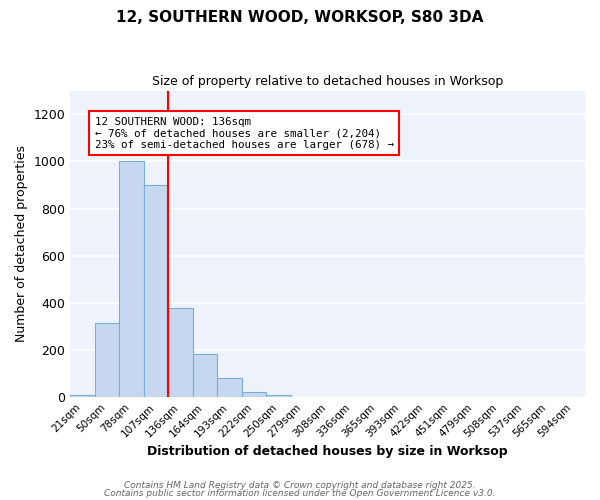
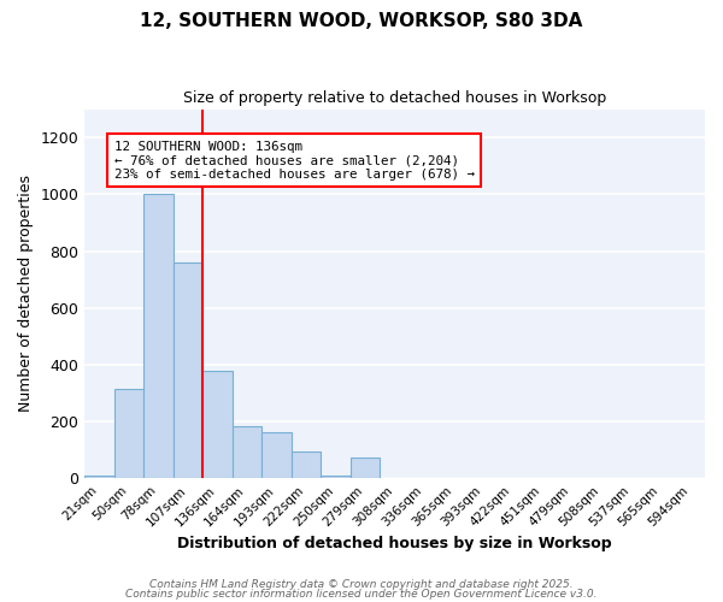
107sqm: 900 -> 760
193sqm: 80 -> 160
222sqm: 22 -> 95
279sqm: 1 -> 75
